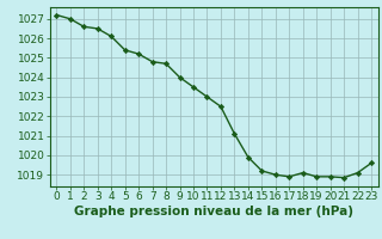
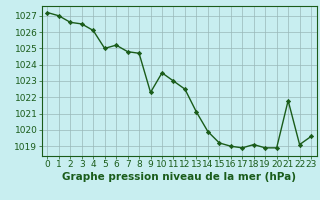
5: 1025.4 -> 1025.0
9: 1024.0 -> 1022.3
21: 1018.9 -> 1021.8
